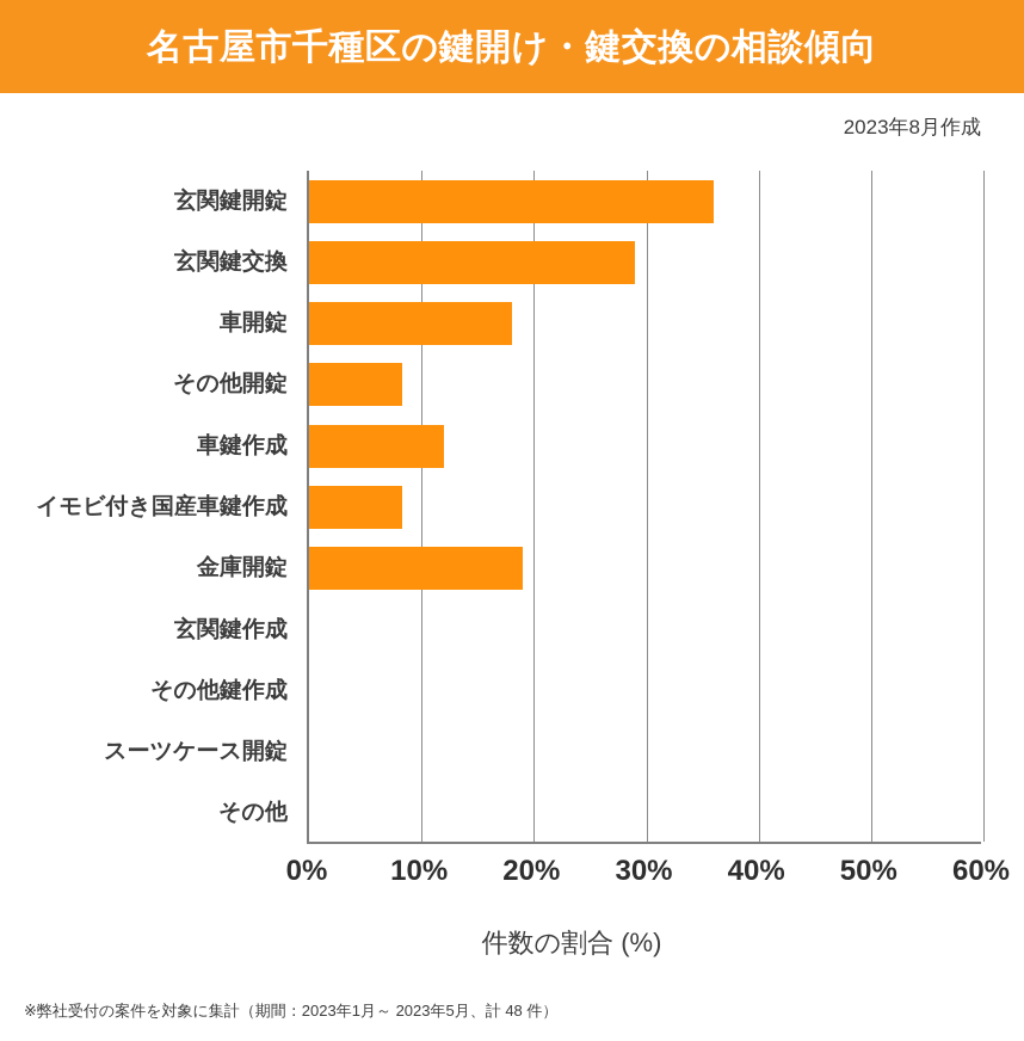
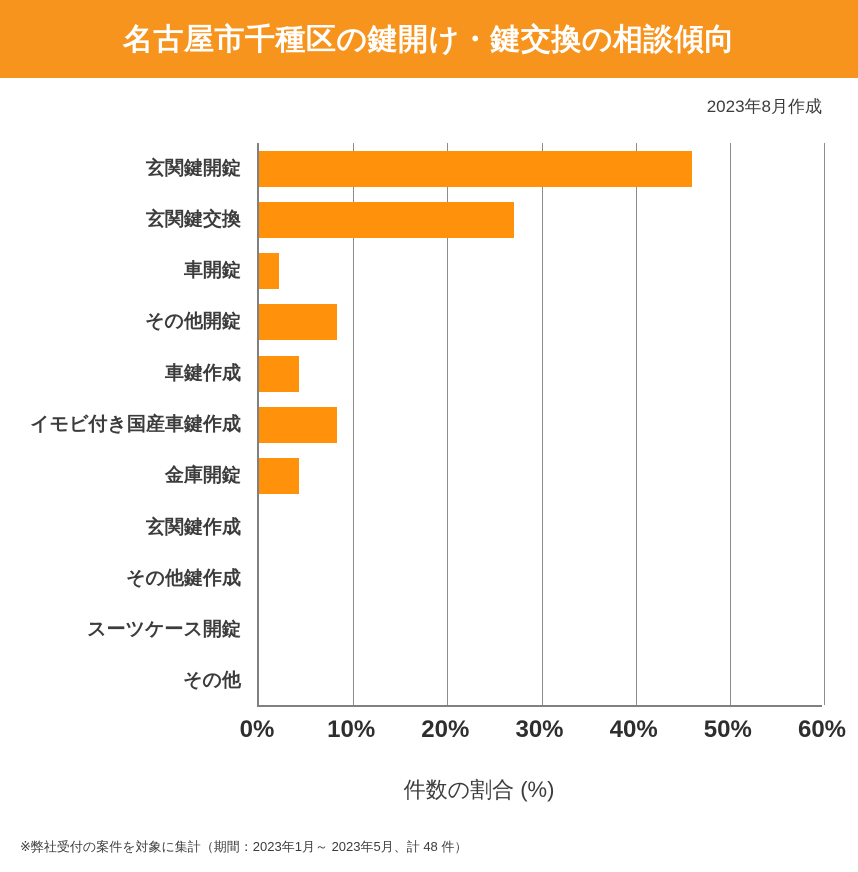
玄関鍵開錠: 36% -> 46%
玄関鍵交換: 29% -> 27%
車開錠: 18% -> 2%
車鍵作成: 12% -> 4%
金庫開錠: 19% -> 4%
